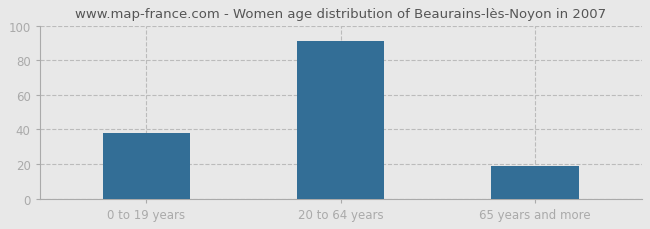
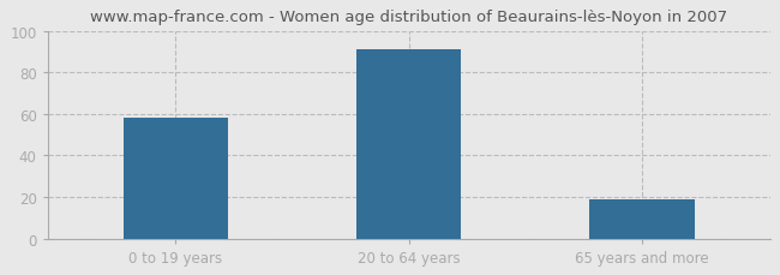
0 to 19 years: 38 -> 58
